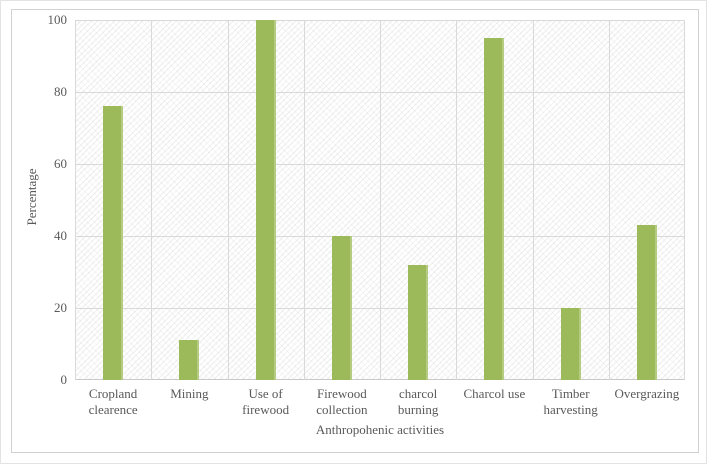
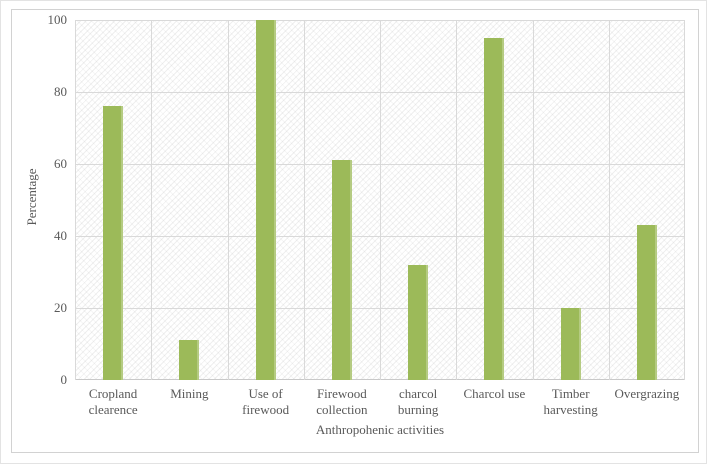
Firewood collection: 40 -> 61
